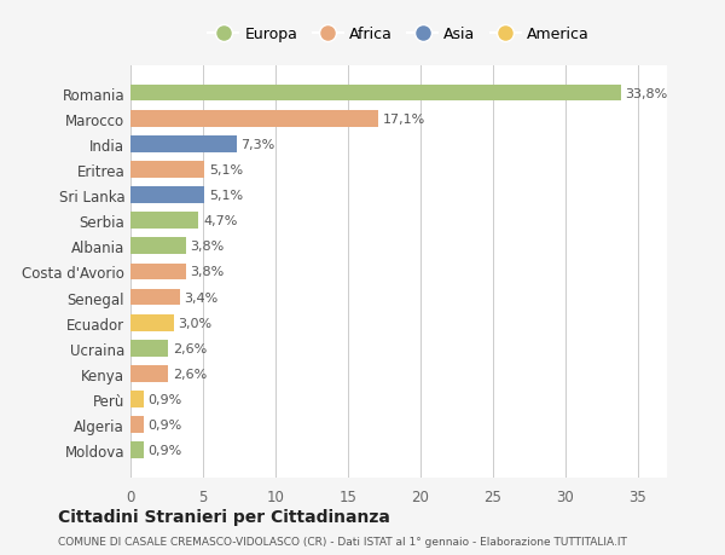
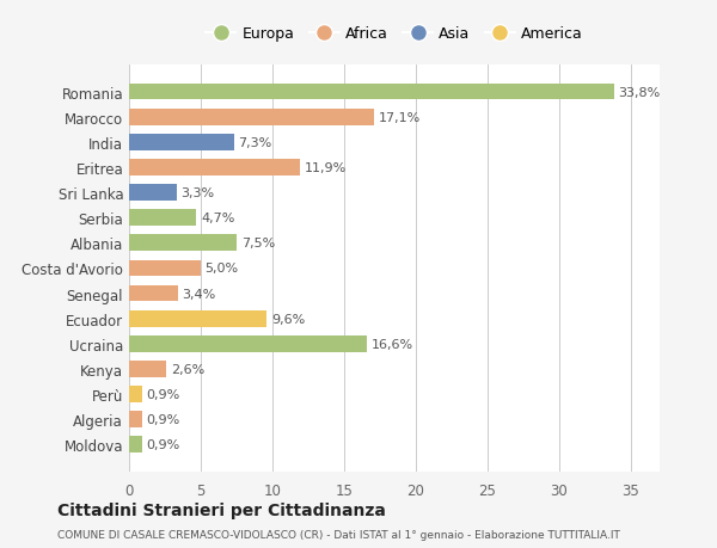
Eritrea: 5,1% -> 11,9%
Sri Lanka: 5,1% -> 3,3%
Albania: 3,8% -> 7,5%
Costa d'Avorio: 3,8% -> 5,0%
Ecuador: 3,0% -> 9,6%
Ucraina: 2,6% -> 16,6%
